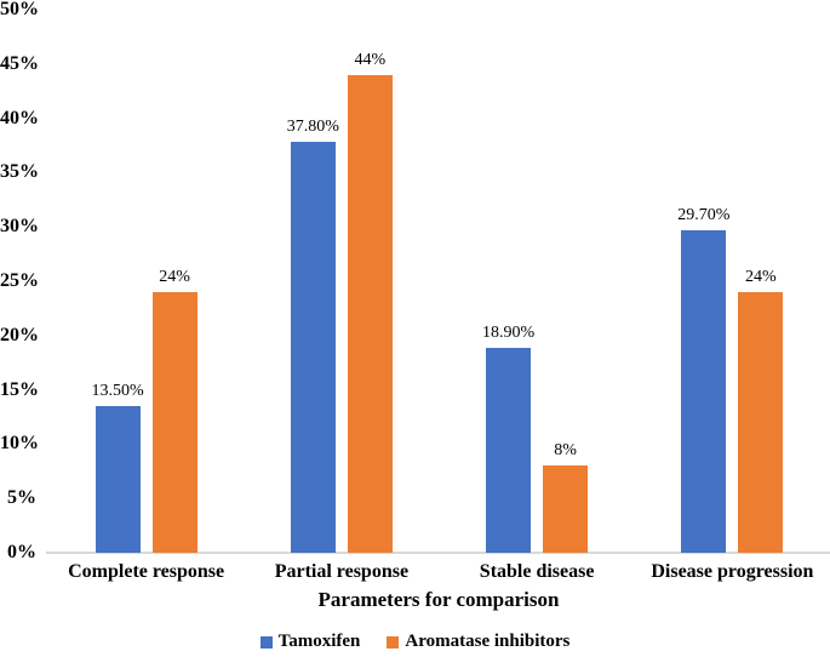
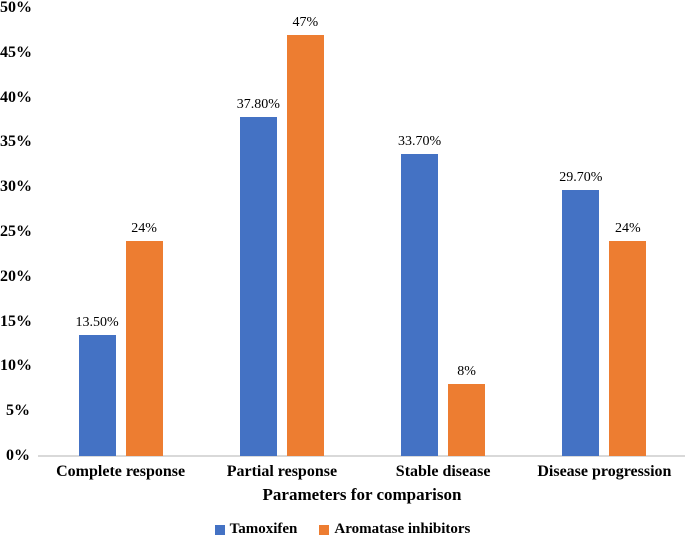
Aromatase inhibitors/Partial response: 44% -> 47%
Tamoxifen/Stable disease: 18.90% -> 33.70%
